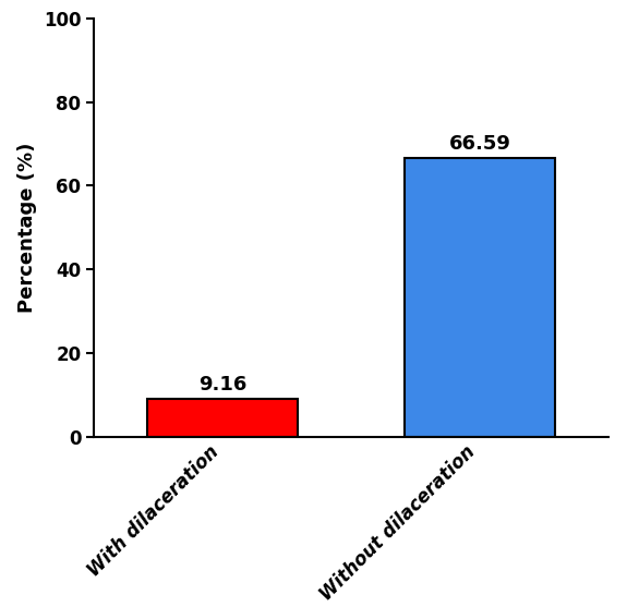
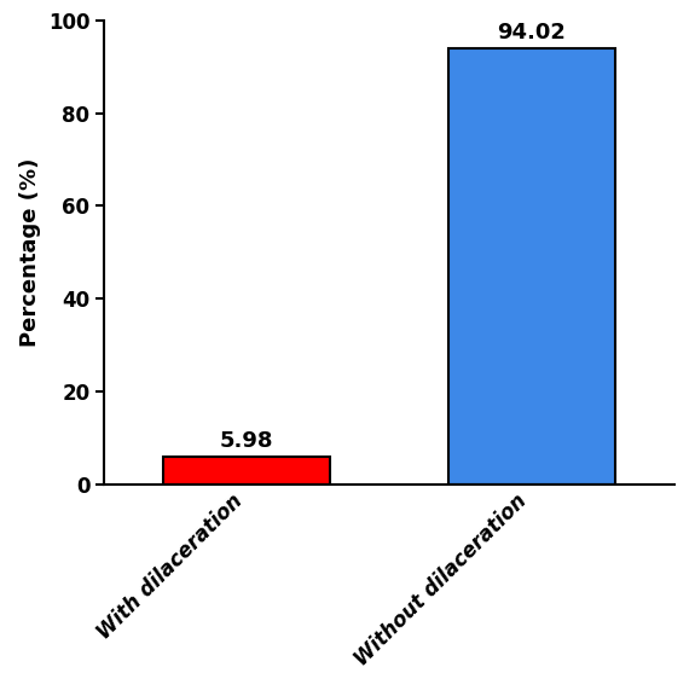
With dilaceration: 9.16 -> 5.98
Without dilaceration: 66.59 -> 94.02
